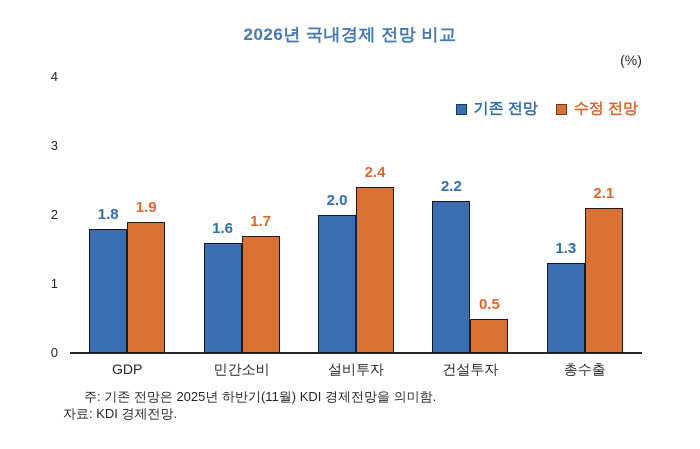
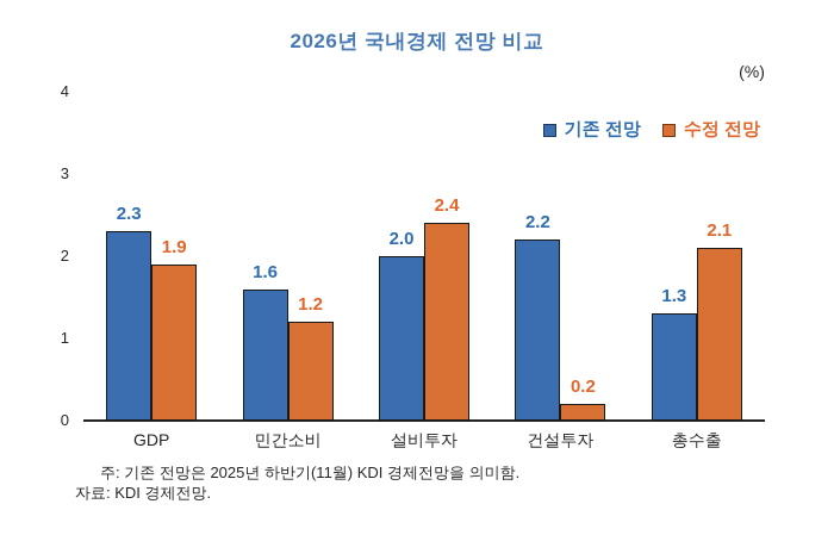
기존 전망/GDP: 1.8 -> 2.3
수정 전망/민간소비: 1.7 -> 1.2
수정 전망/건설투자: 0.5 -> 0.2
